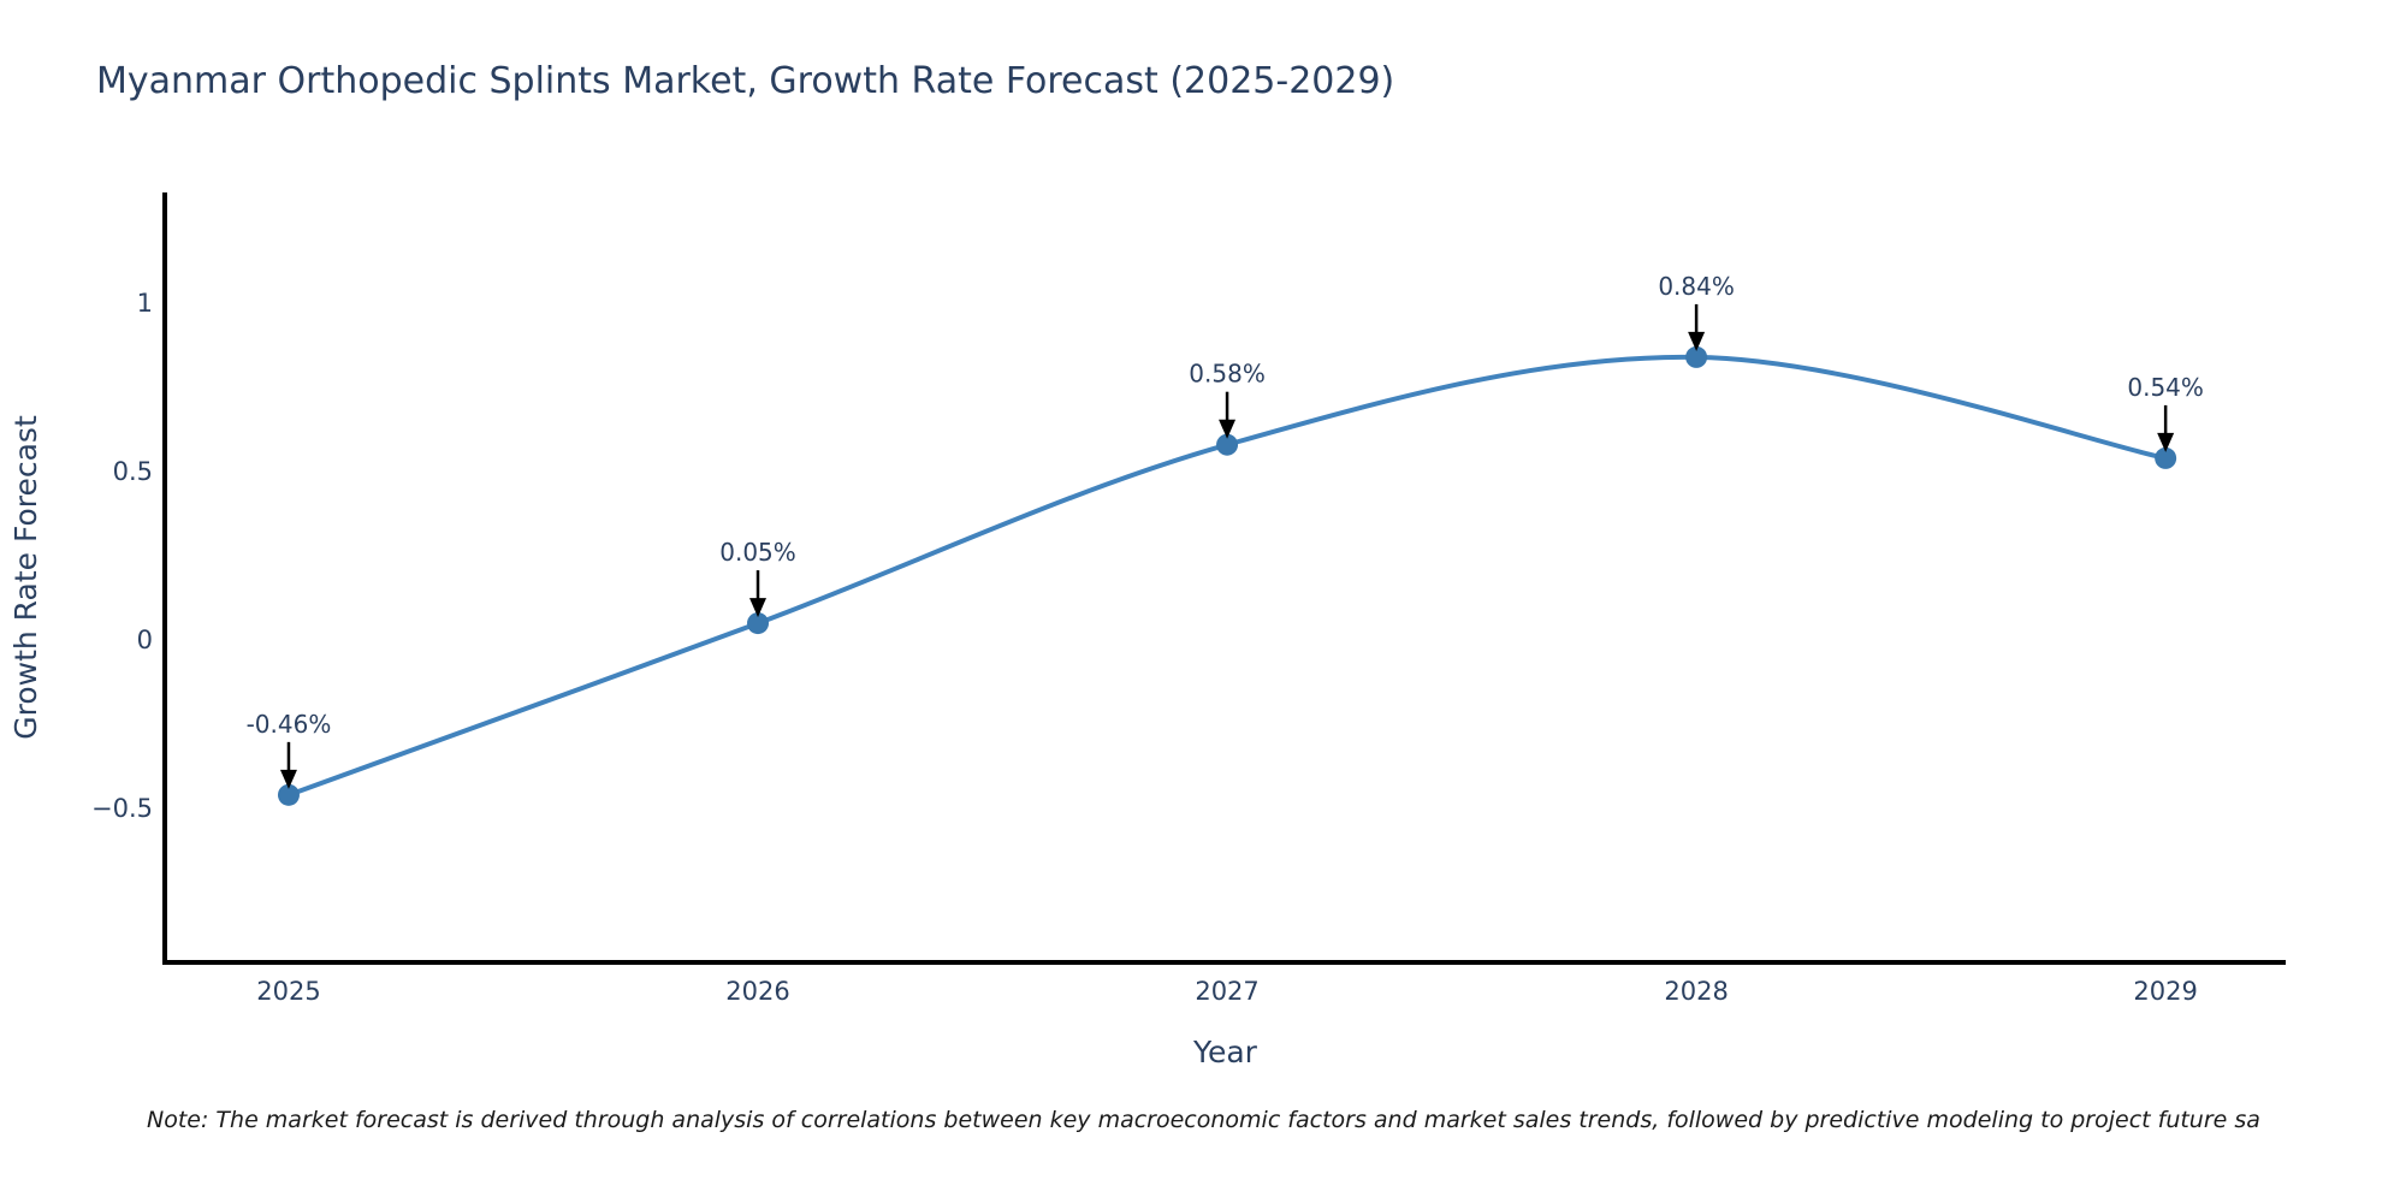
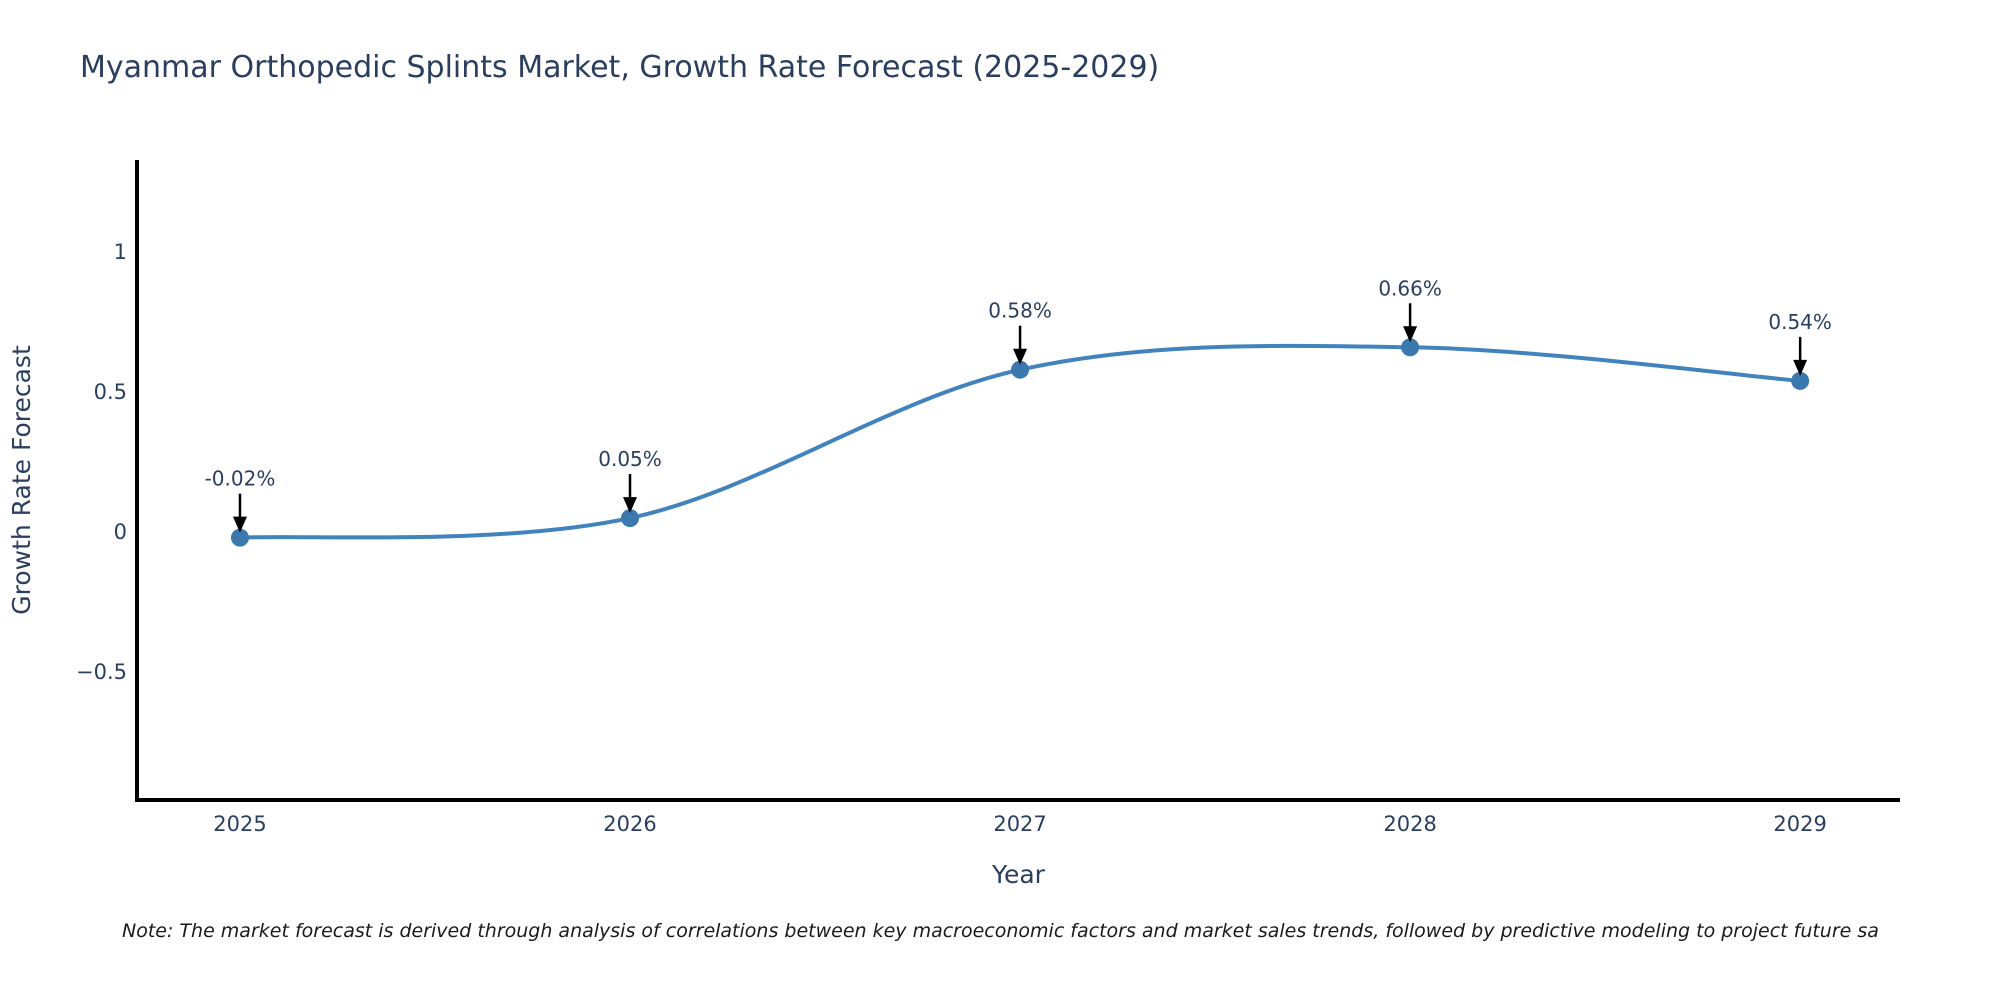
2025: -0.46% -> -0.02%
2028: 0.84% -> 0.66%
